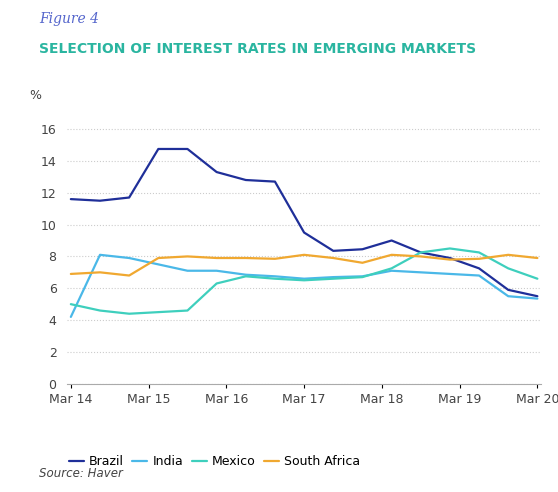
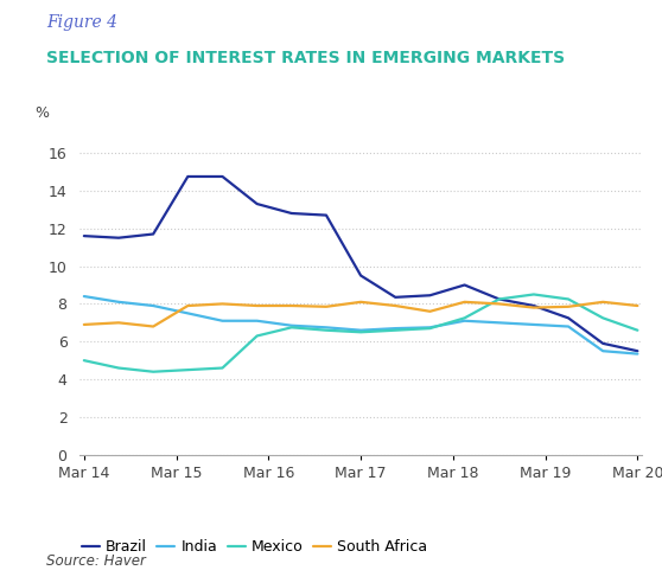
India/Mar 14: 4.2 -> 8.4
